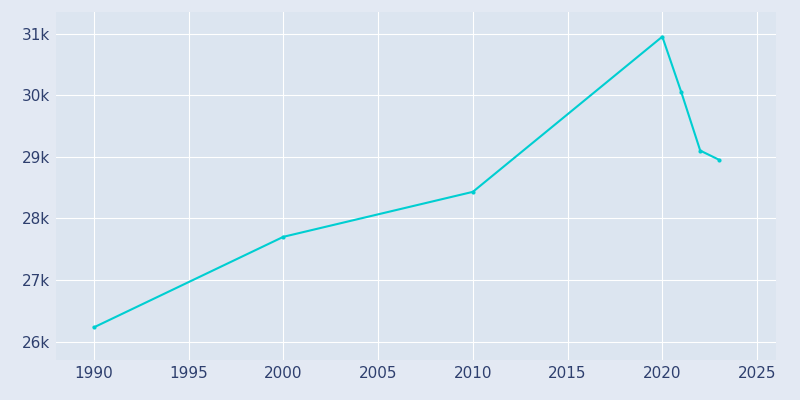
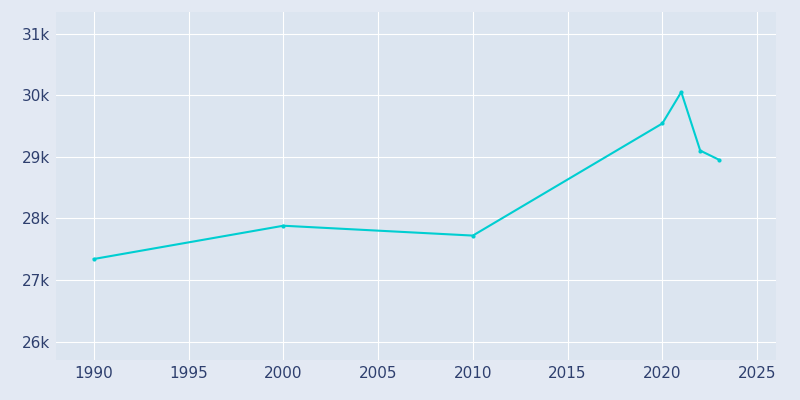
1990: 26.23k -> 27.34k
2000: 27.70k -> 27.88k
2010: 28.43k -> 27.72k
2020: 30.95k -> 29.54k
